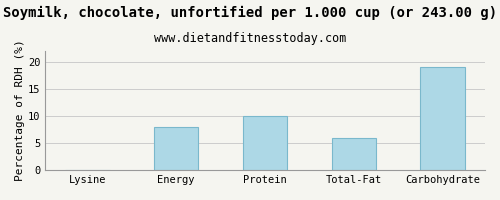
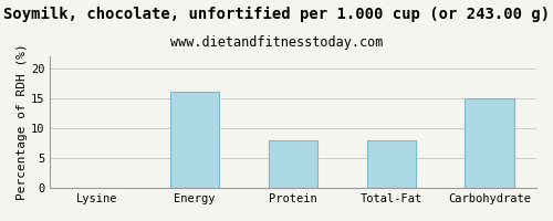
Energy: 8 -> 16
Protein: 10 -> 8
Total-Fat: 6 -> 8
Carbohydrate: 19 -> 15
